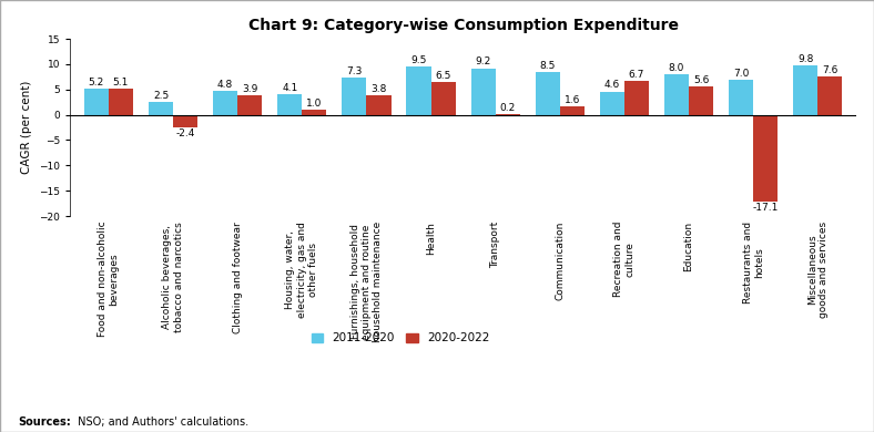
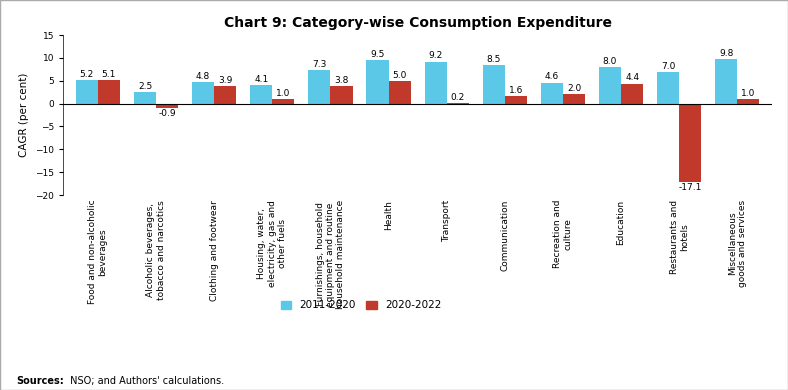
2020-2022/Alcoholic beverages, tobacco and narcotics: -2.4 -> -0.9
2020-2022/Health: 6.5 -> 5.0
2020-2022/Recreation and culture: 6.7 -> 2.0
2020-2022/Education: 5.6 -> 4.4
2020-2022/Miscellaneous goods and services: 7.6 -> 1.0
